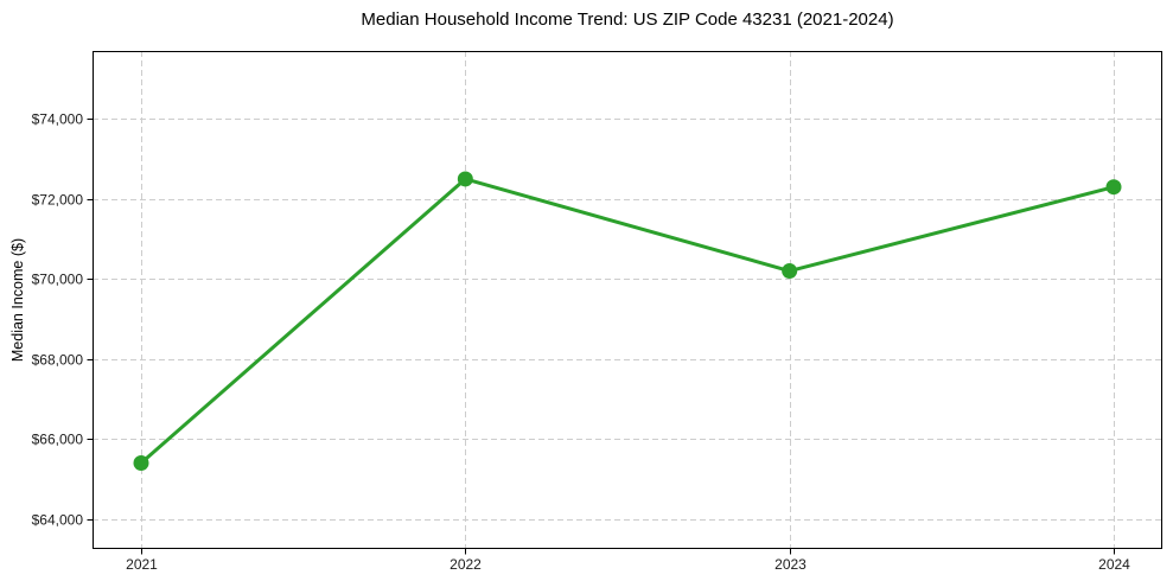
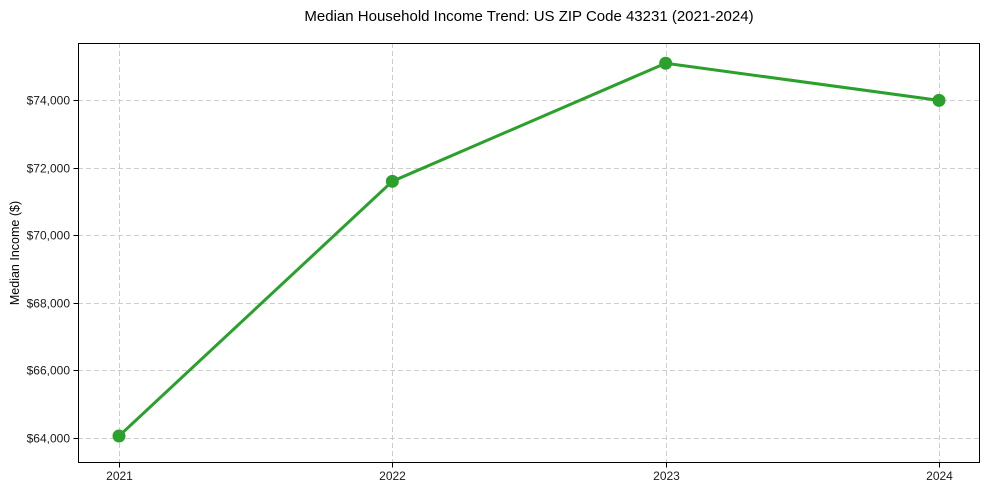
2021: $65400 -> $64000
2022: $72500 -> $71600
2023: $70200 -> $75100
2024: $72300 -> $74000
